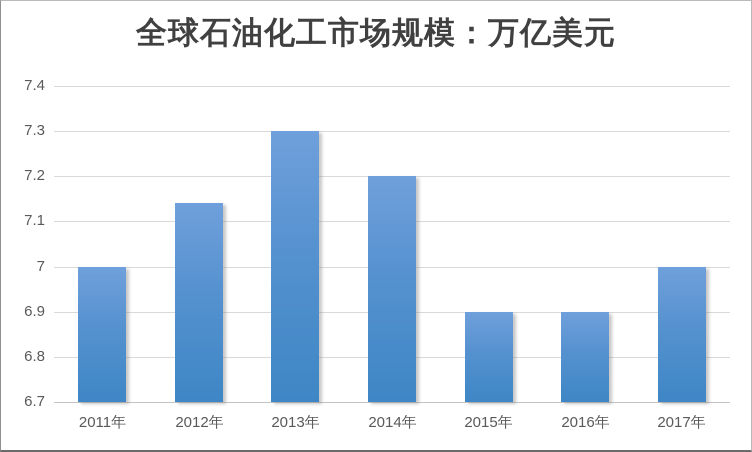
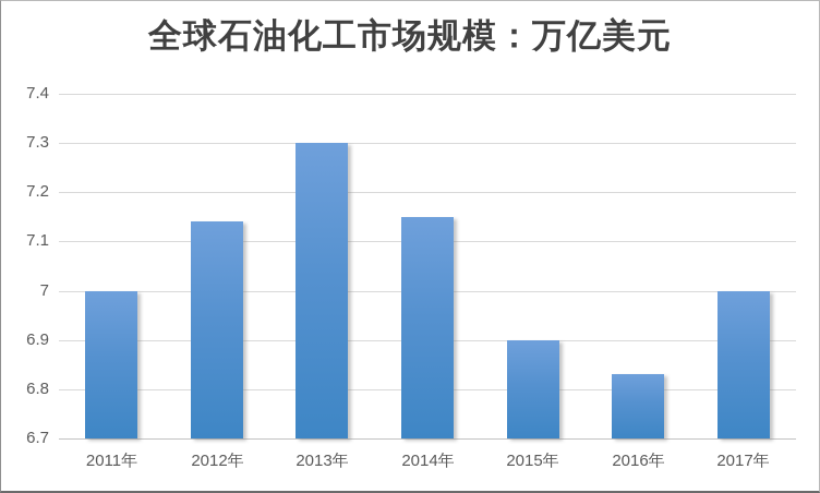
2014年: 7.20 -> 7.15
2016年: 6.90 -> 6.83
